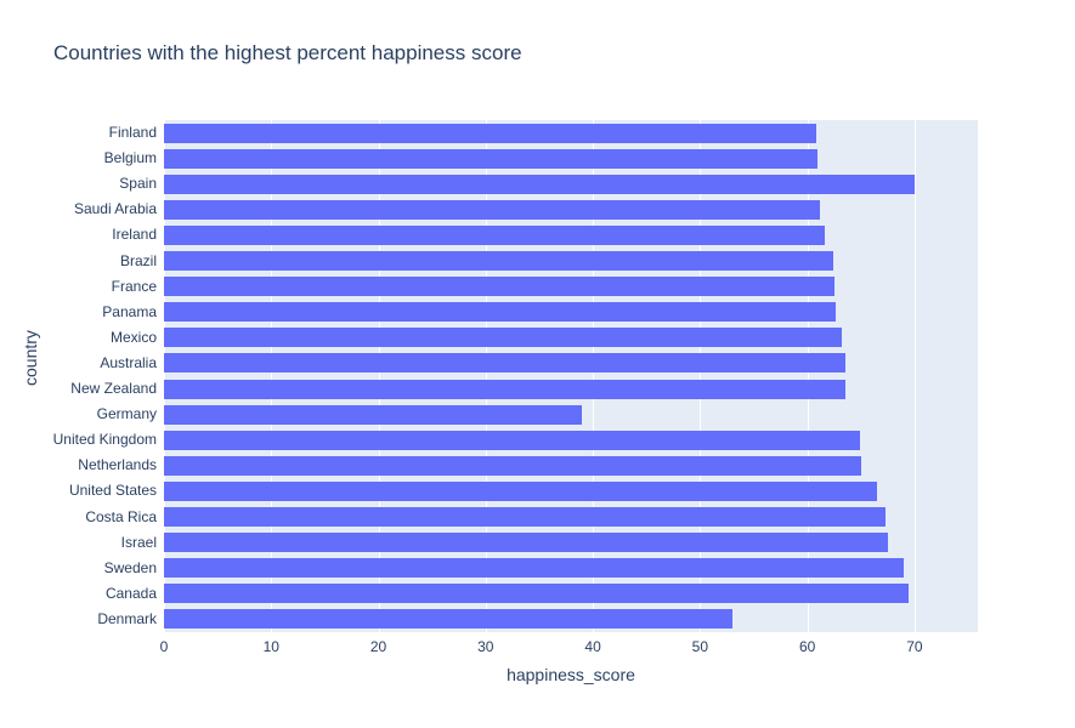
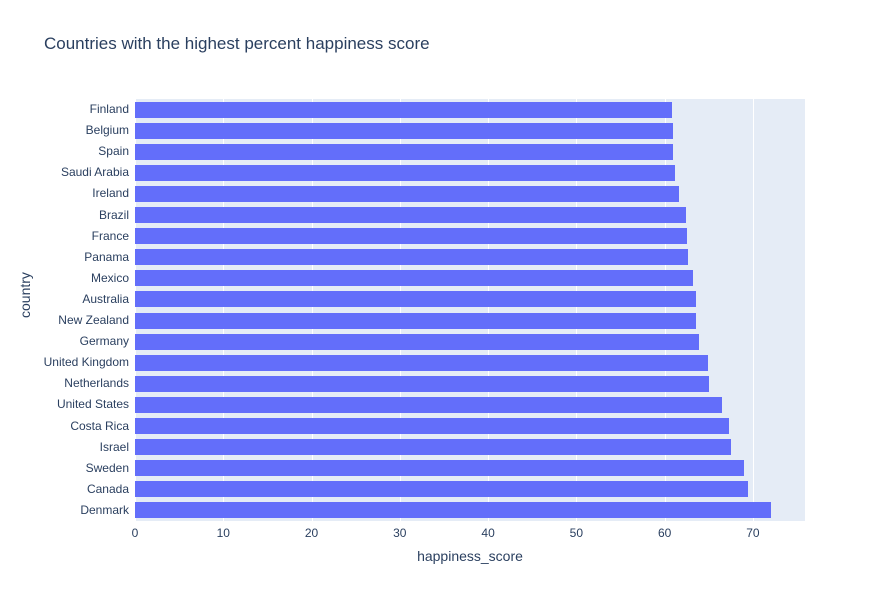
Spain: 70 -> 61
Germany: 39 -> 64
Denmark: 53 -> 72
